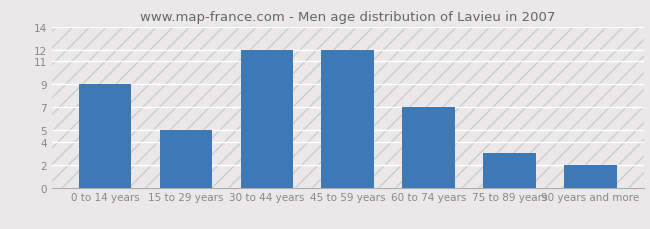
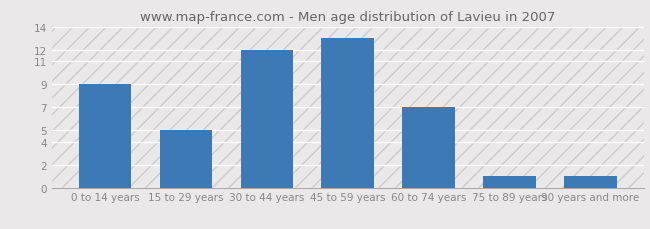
45 to 59 years: 12 -> 13
75 to 89 years: 3 -> 1
90 years and more: 2 -> 1
